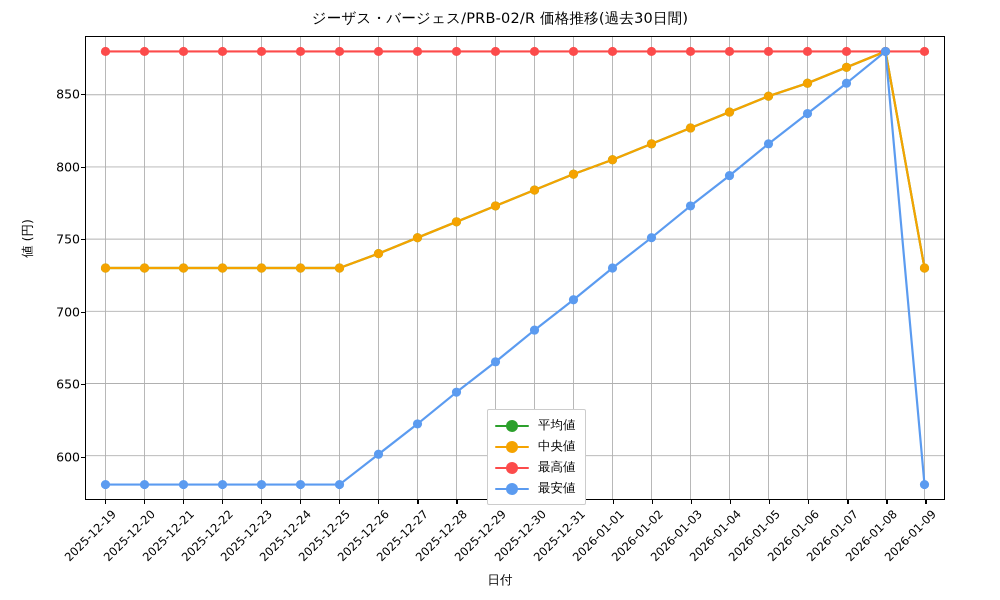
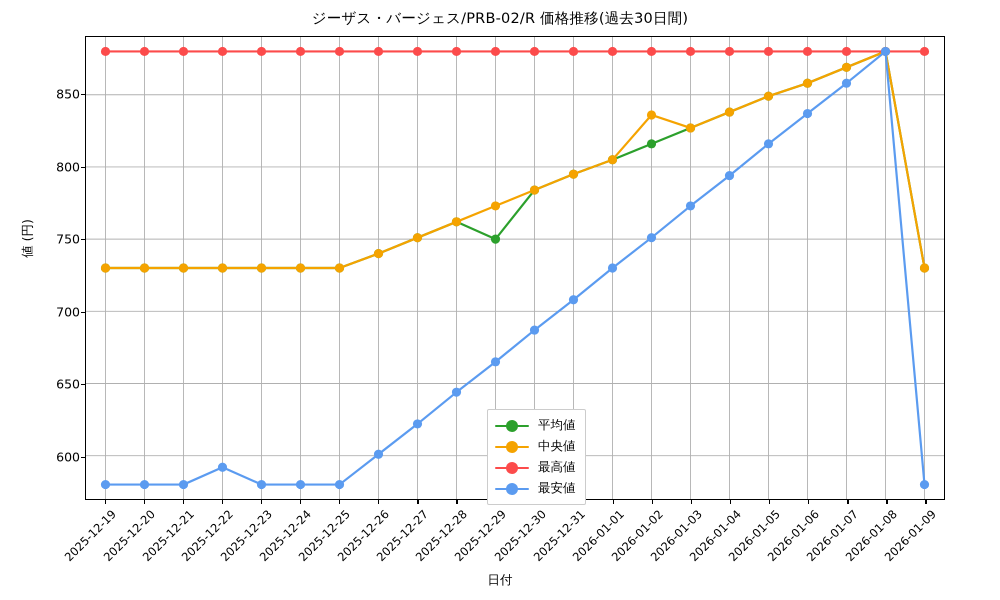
最安値/2025-12-22: 580 -> 592
平均値/2025-12-29: 773 -> 750
中央値/2026-01-02: 816 -> 836
